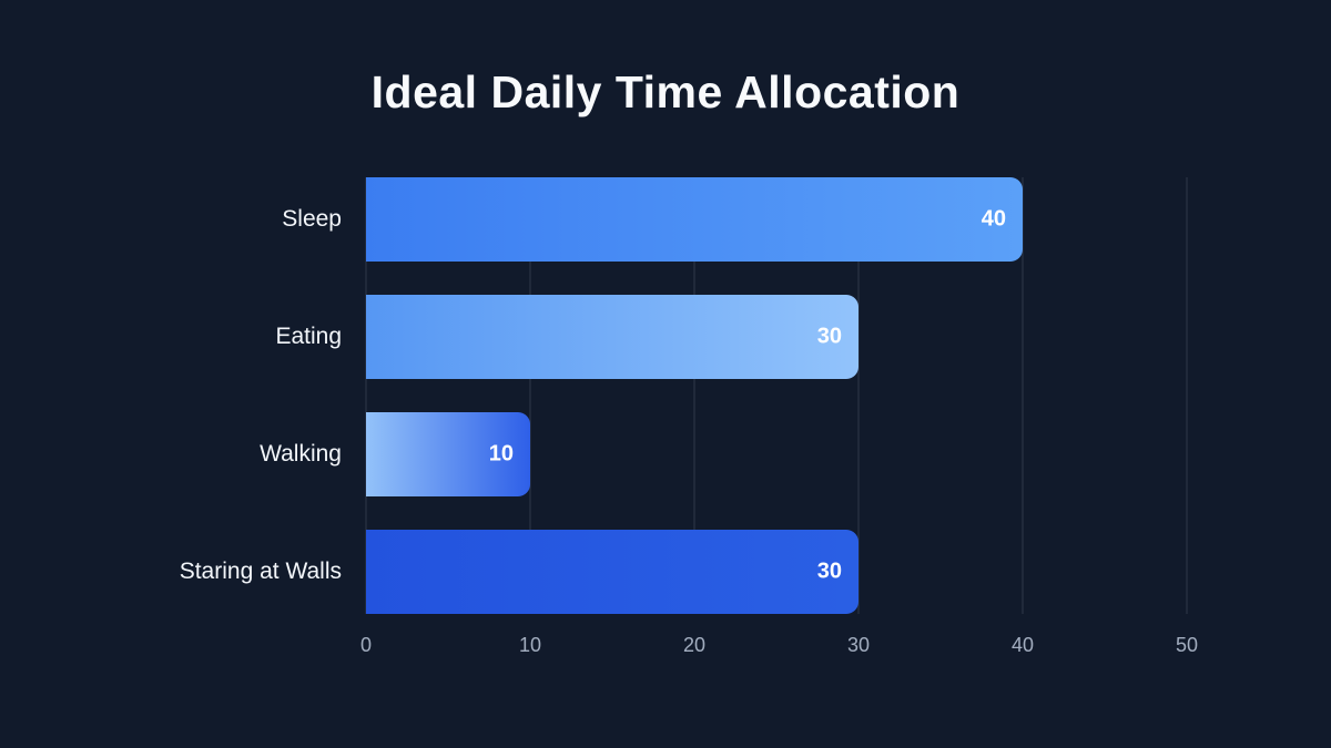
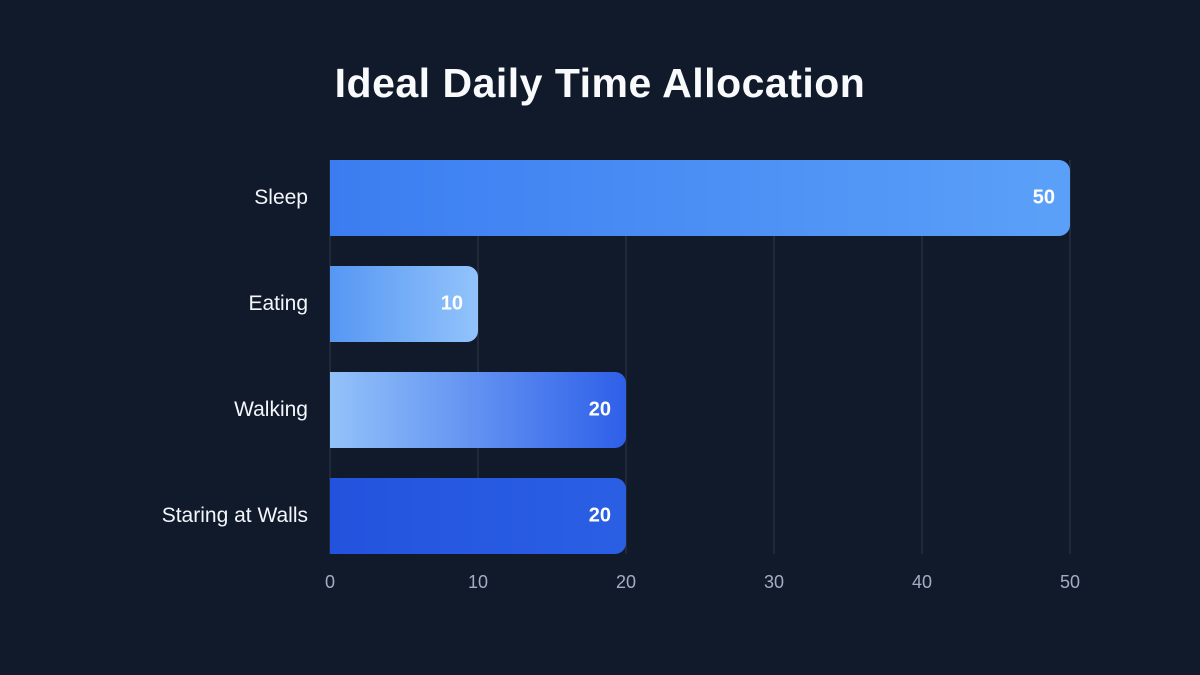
Sleep: 40 -> 50
Eating: 30 -> 10
Walking: 10 -> 20
Staring at Walls: 30 -> 20
